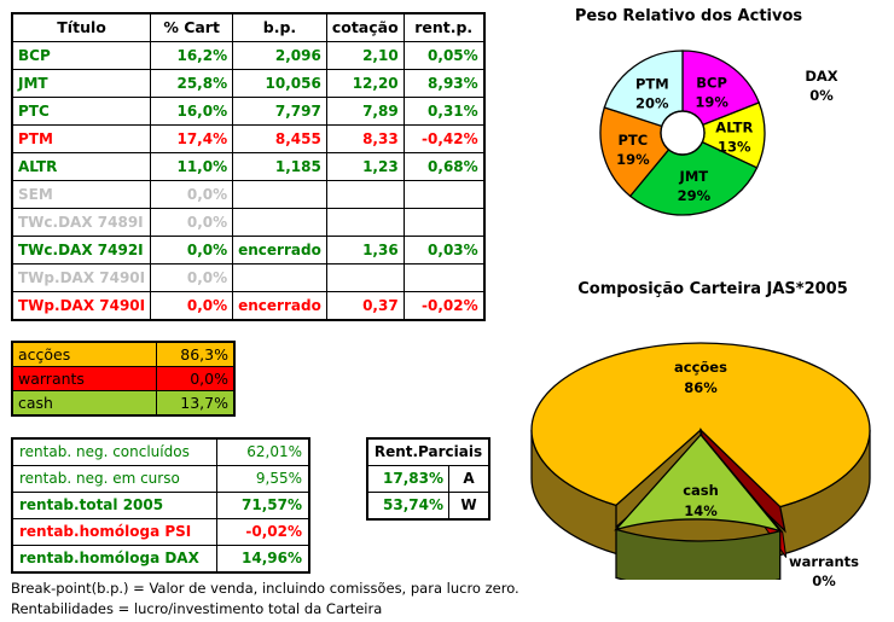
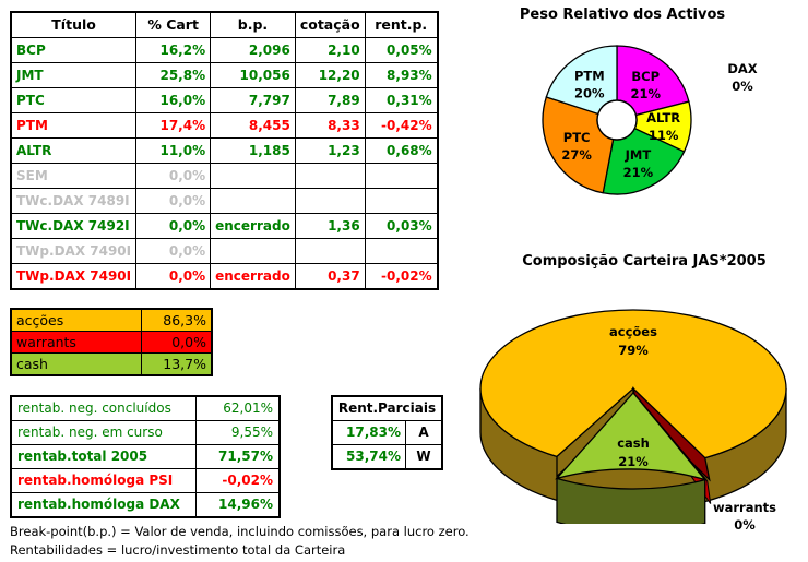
Peso Relativo dos Activos/BCP: 19% -> 21%
Peso Relativo dos Activos/ALTR: 13% -> 11%
Peso Relativo dos Activos/JMT: 29% -> 21%
Peso Relativo dos Activos/PTC: 19% -> 27%
Composição Carteira JAS*2005/acções: 86% -> 79%
Composição Carteira JAS*2005/cash: 14% -> 21%
